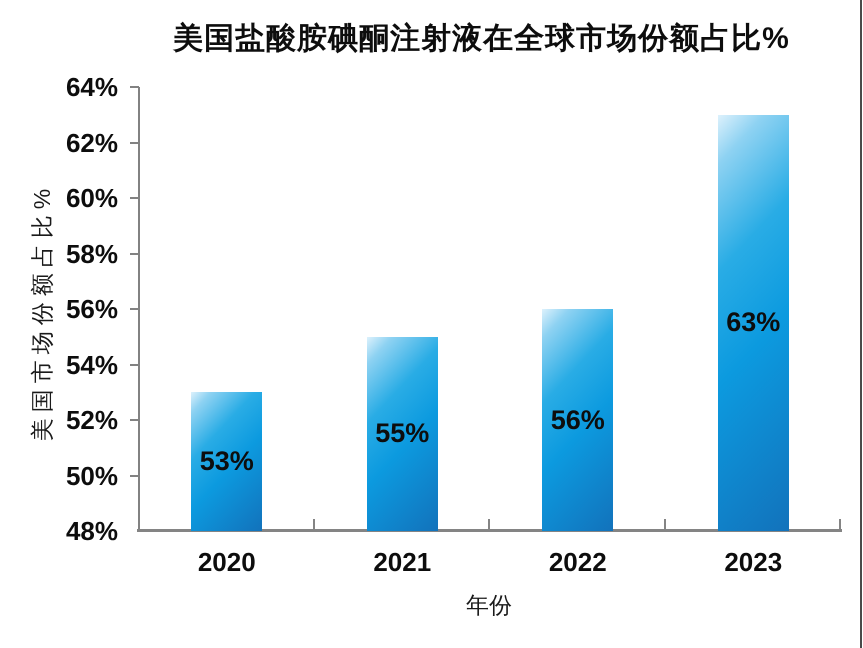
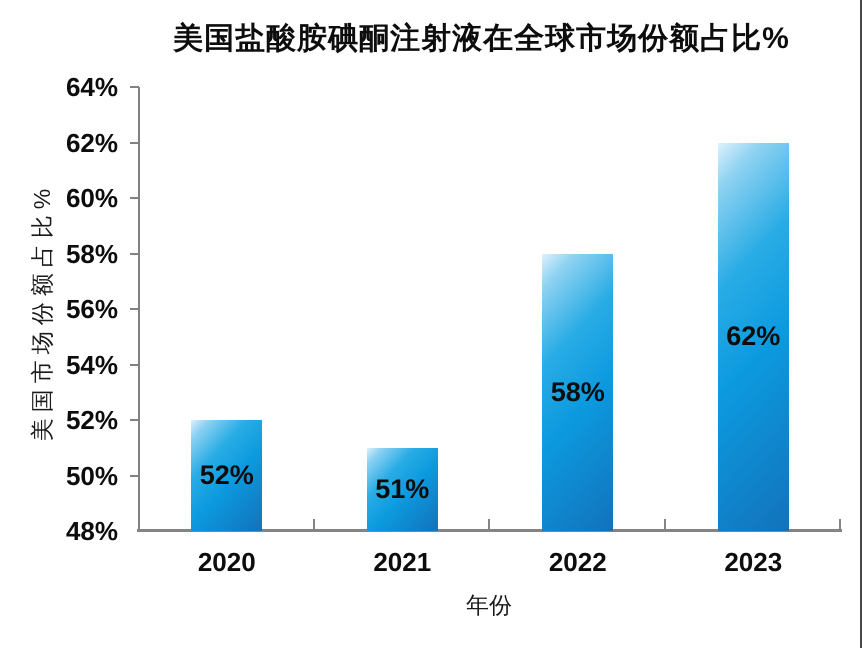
2020: 53% -> 52%
2021: 55% -> 51%
2022: 56% -> 58%
2023: 63% -> 62%
